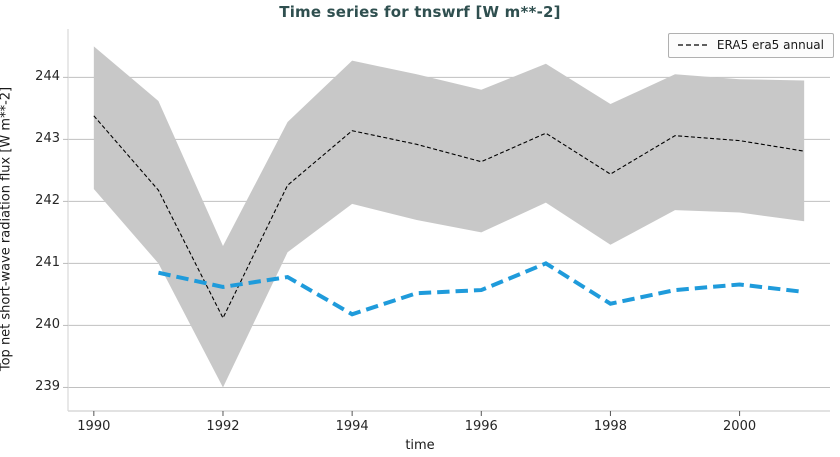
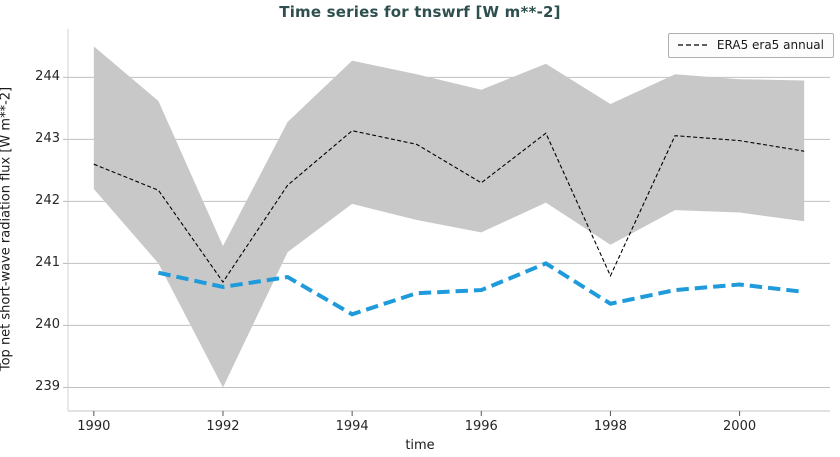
ERA5 era5 annual/1990: 243.4 -> 242.6
ERA5 era5 annual/1992: 240.1 -> 240.7
ERA5 era5 annual/1996: 242.6 -> 242.3
ERA5 era5 annual/1998: 242.4 -> 240.8
